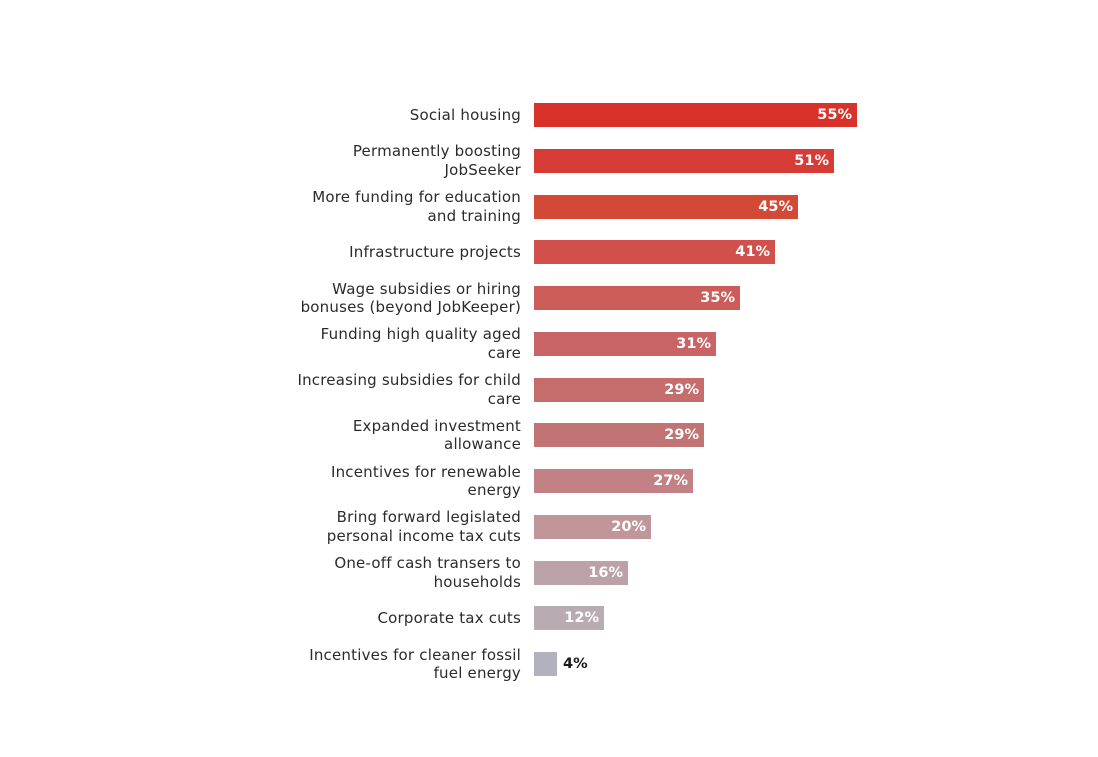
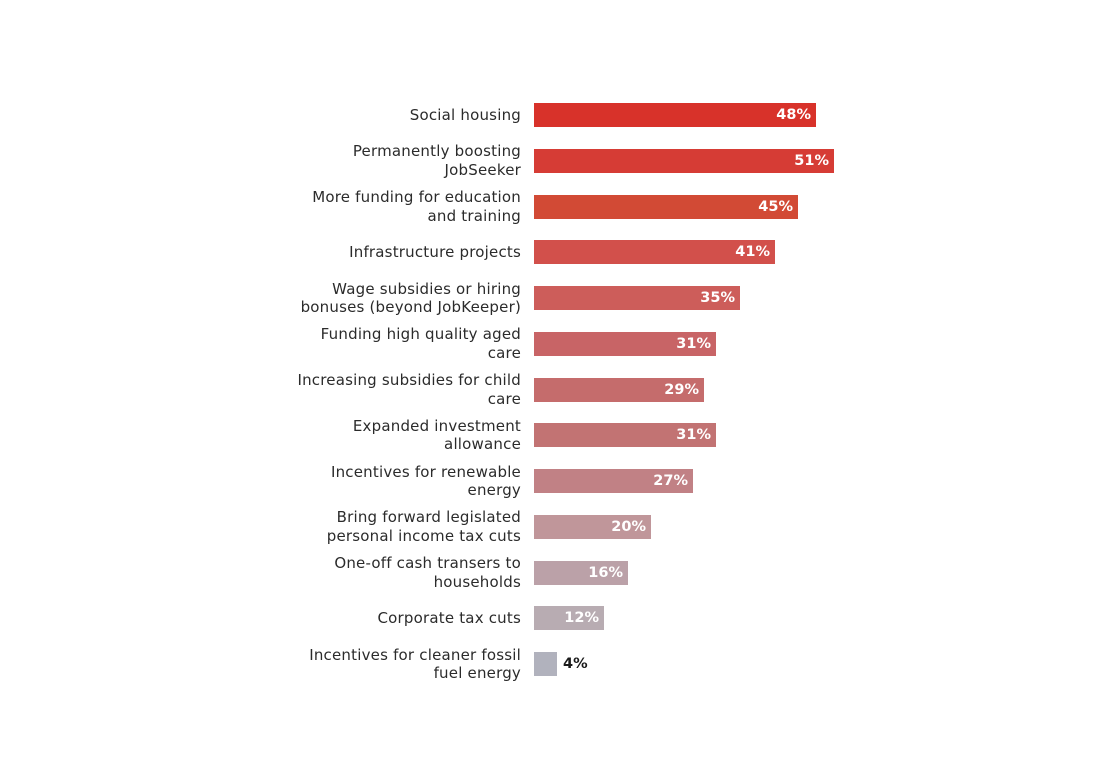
Social housing: 55% -> 48%
Expanded investment allowance: 29% -> 31%
